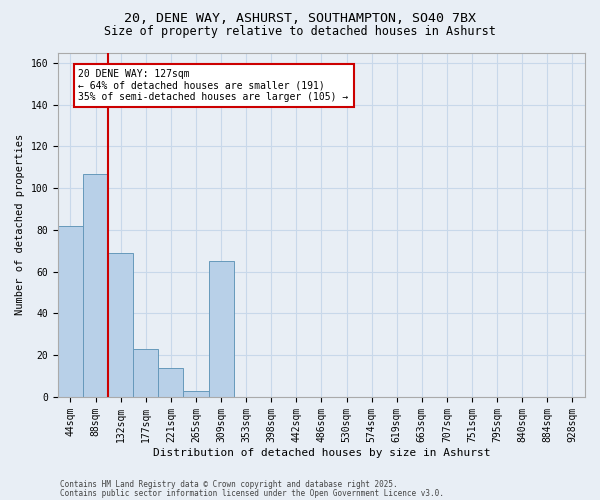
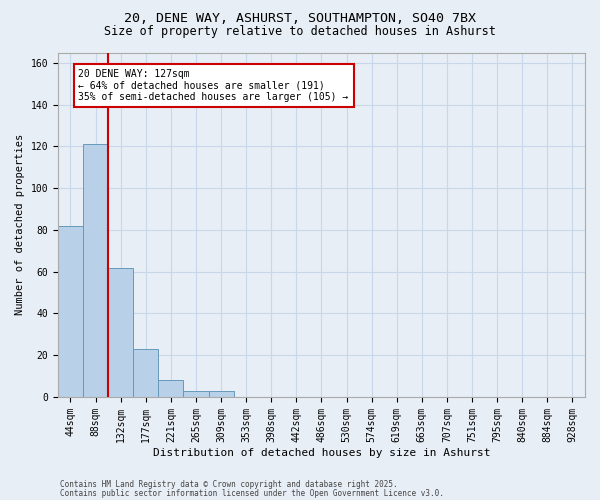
88sqm: 107 -> 121
132sqm: 69 -> 62
221sqm: 14 -> 8
309sqm: 65 -> 3
